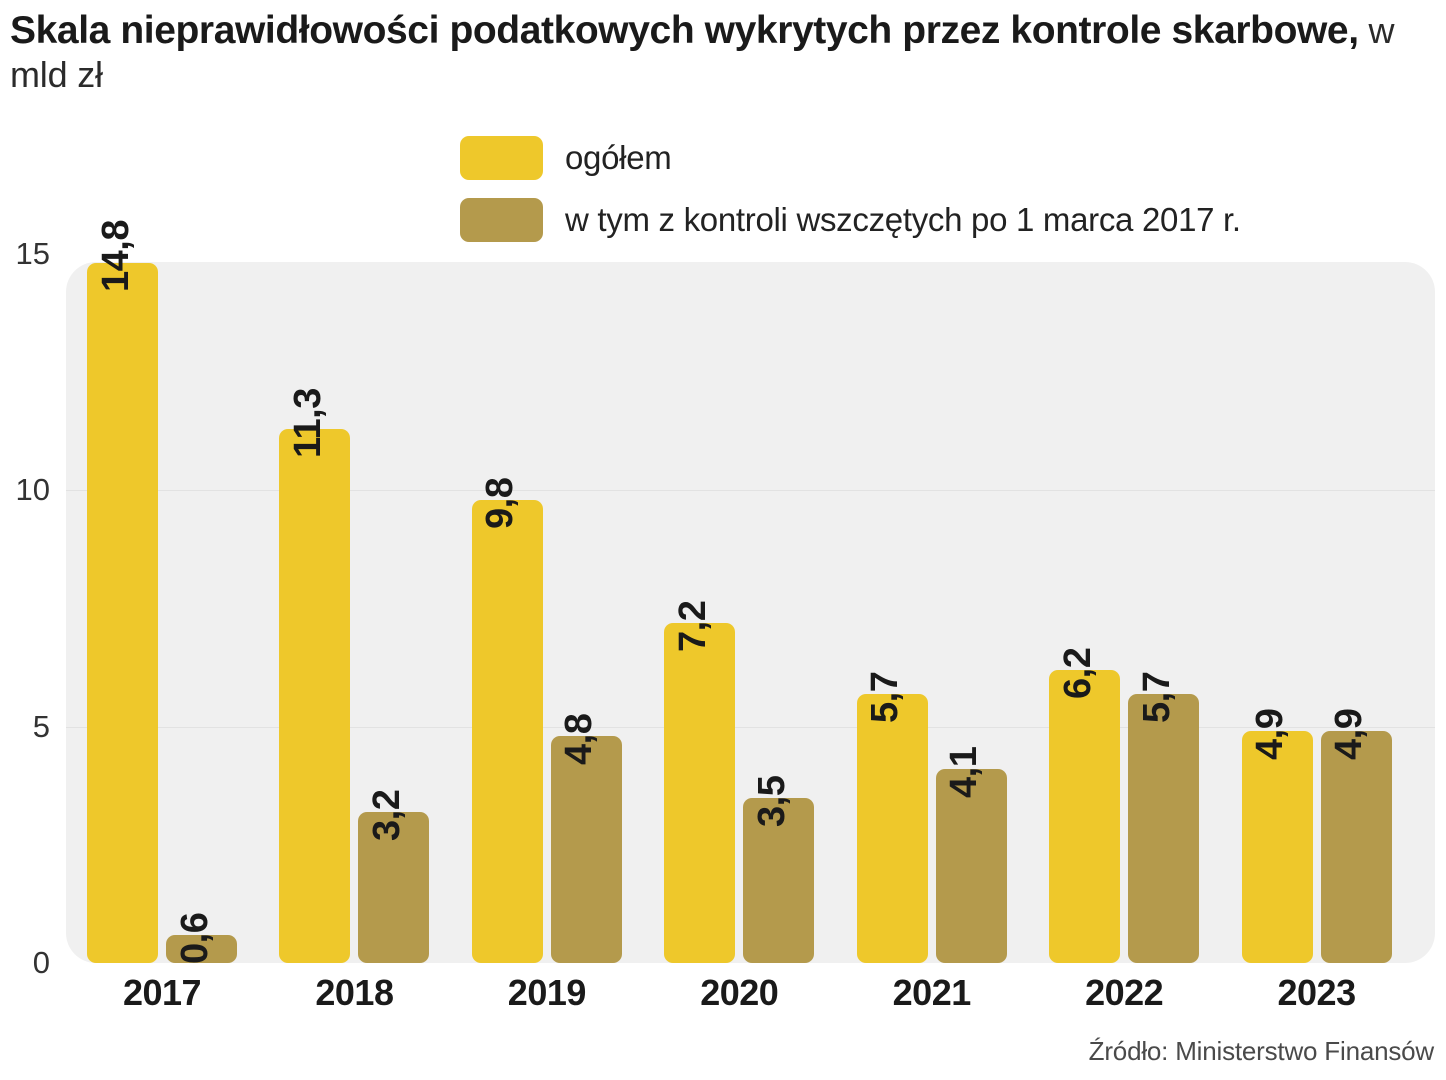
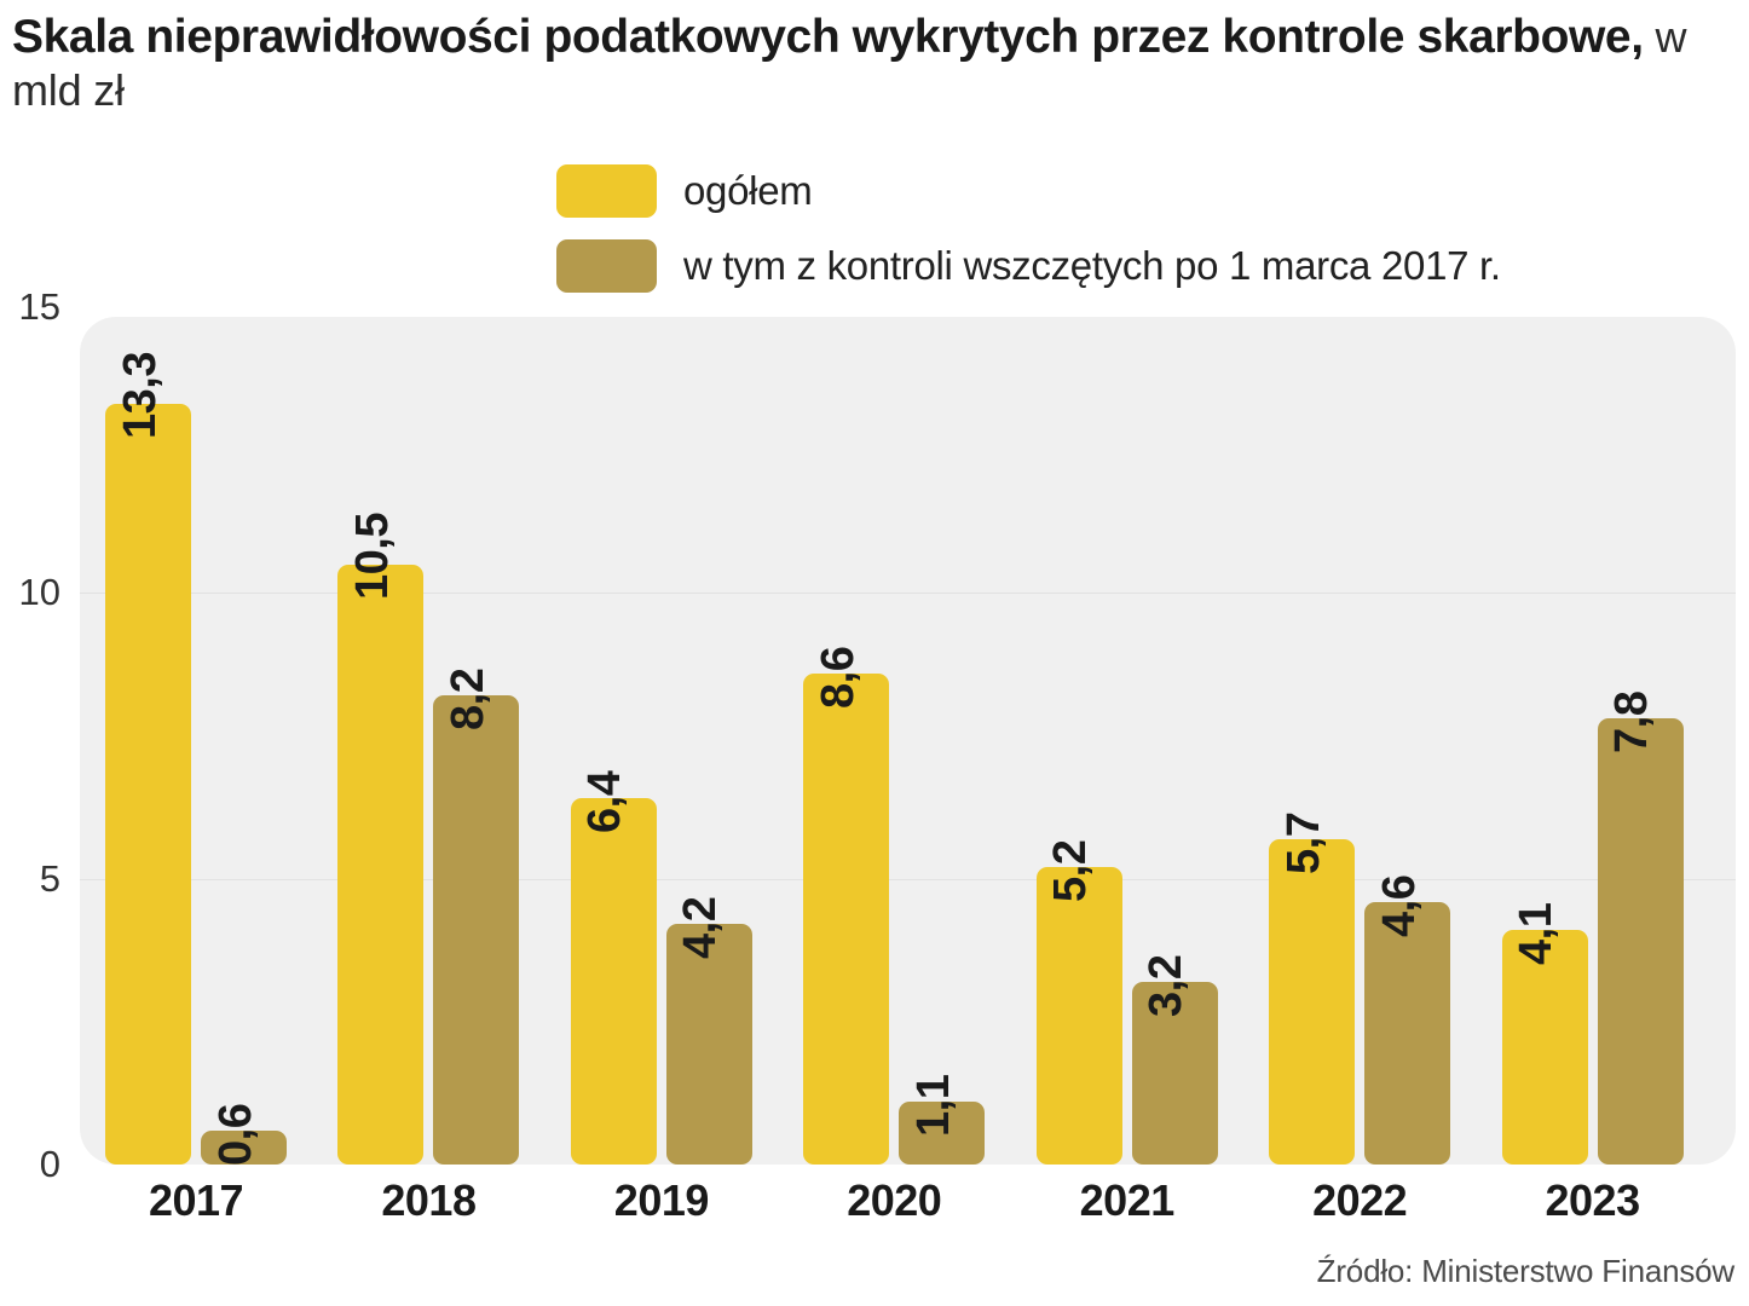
ogółem/2017: 14,8 -> 13,3
ogółem/2018: 11,3 -> 10,5
w tym z kontroli wszczętych po 1 marca 2017 r./2018: 3,2 -> 8,2
ogółem/2019: 9,8 -> 6,4
w tym z kontroli wszczętych po 1 marca 2017 r./2019: 4,8 -> 4,2
ogółem/2020: 7,2 -> 8,6
w tym z kontroli wszczętych po 1 marca 2017 r./2020: 3,5 -> 1,1
ogółem/2021: 5,7 -> 5,2
w tym z kontroli wszczętych po 1 marca 2017 r./2021: 4,1 -> 3,2
ogółem/2022: 6,2 -> 5,7
w tym z kontroli wszczętych po 1 marca 2017 r./2022: 5,7 -> 4,6
ogółem/2023: 4,9 -> 4,1
w tym z kontroli wszczętych po 1 marca 2017 r./2023: 4,9 -> 7,8
